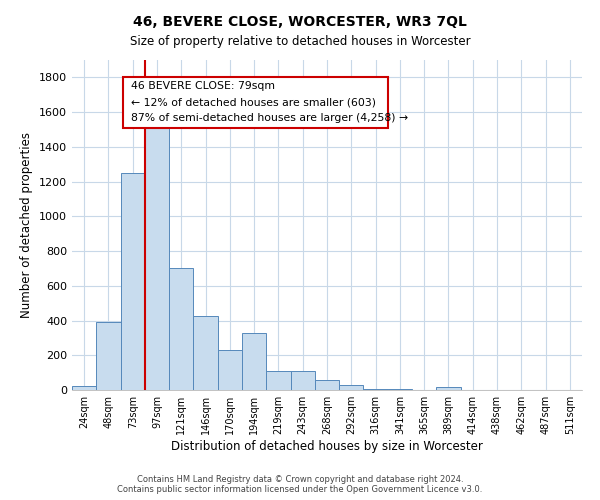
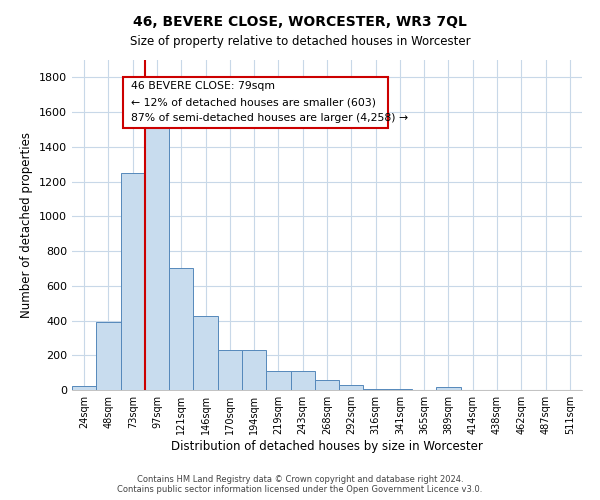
194sqm: 330 -> 230
